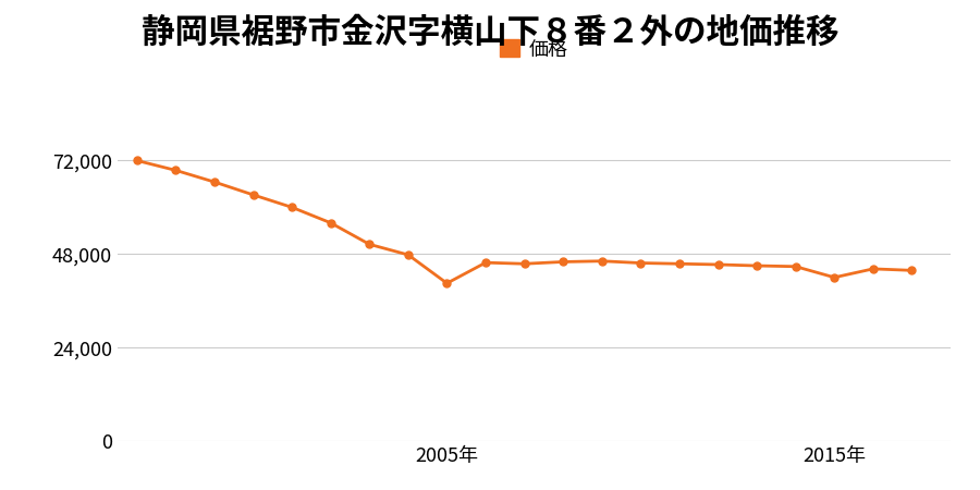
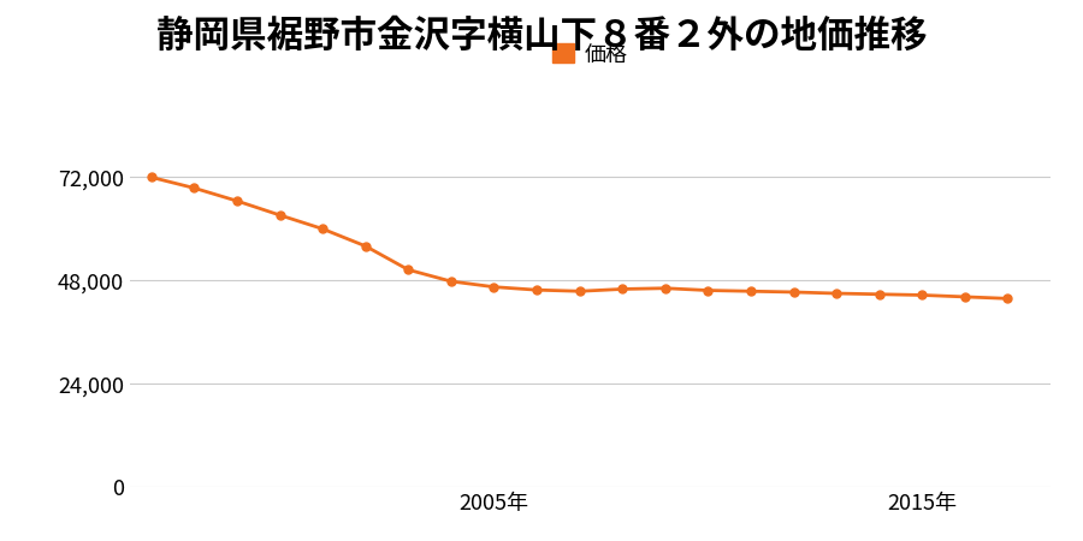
2005年: 40,500 -> 46,500
2015年: 42,000 -> 44,600
